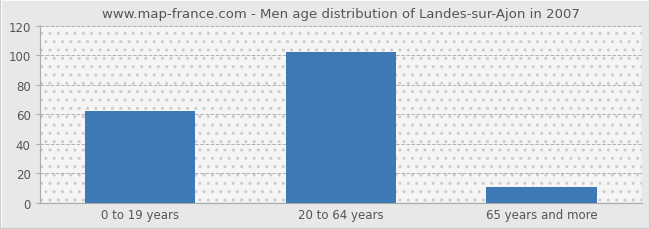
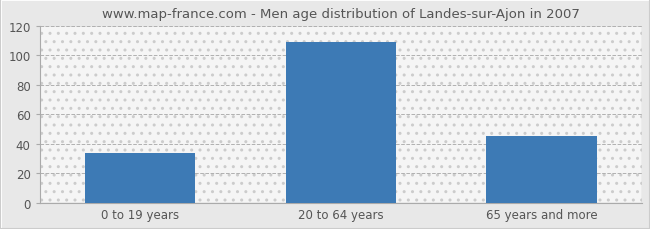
0 to 19 years: 62 -> 34
20 to 64 years: 102 -> 109
65 years and more: 11 -> 45
